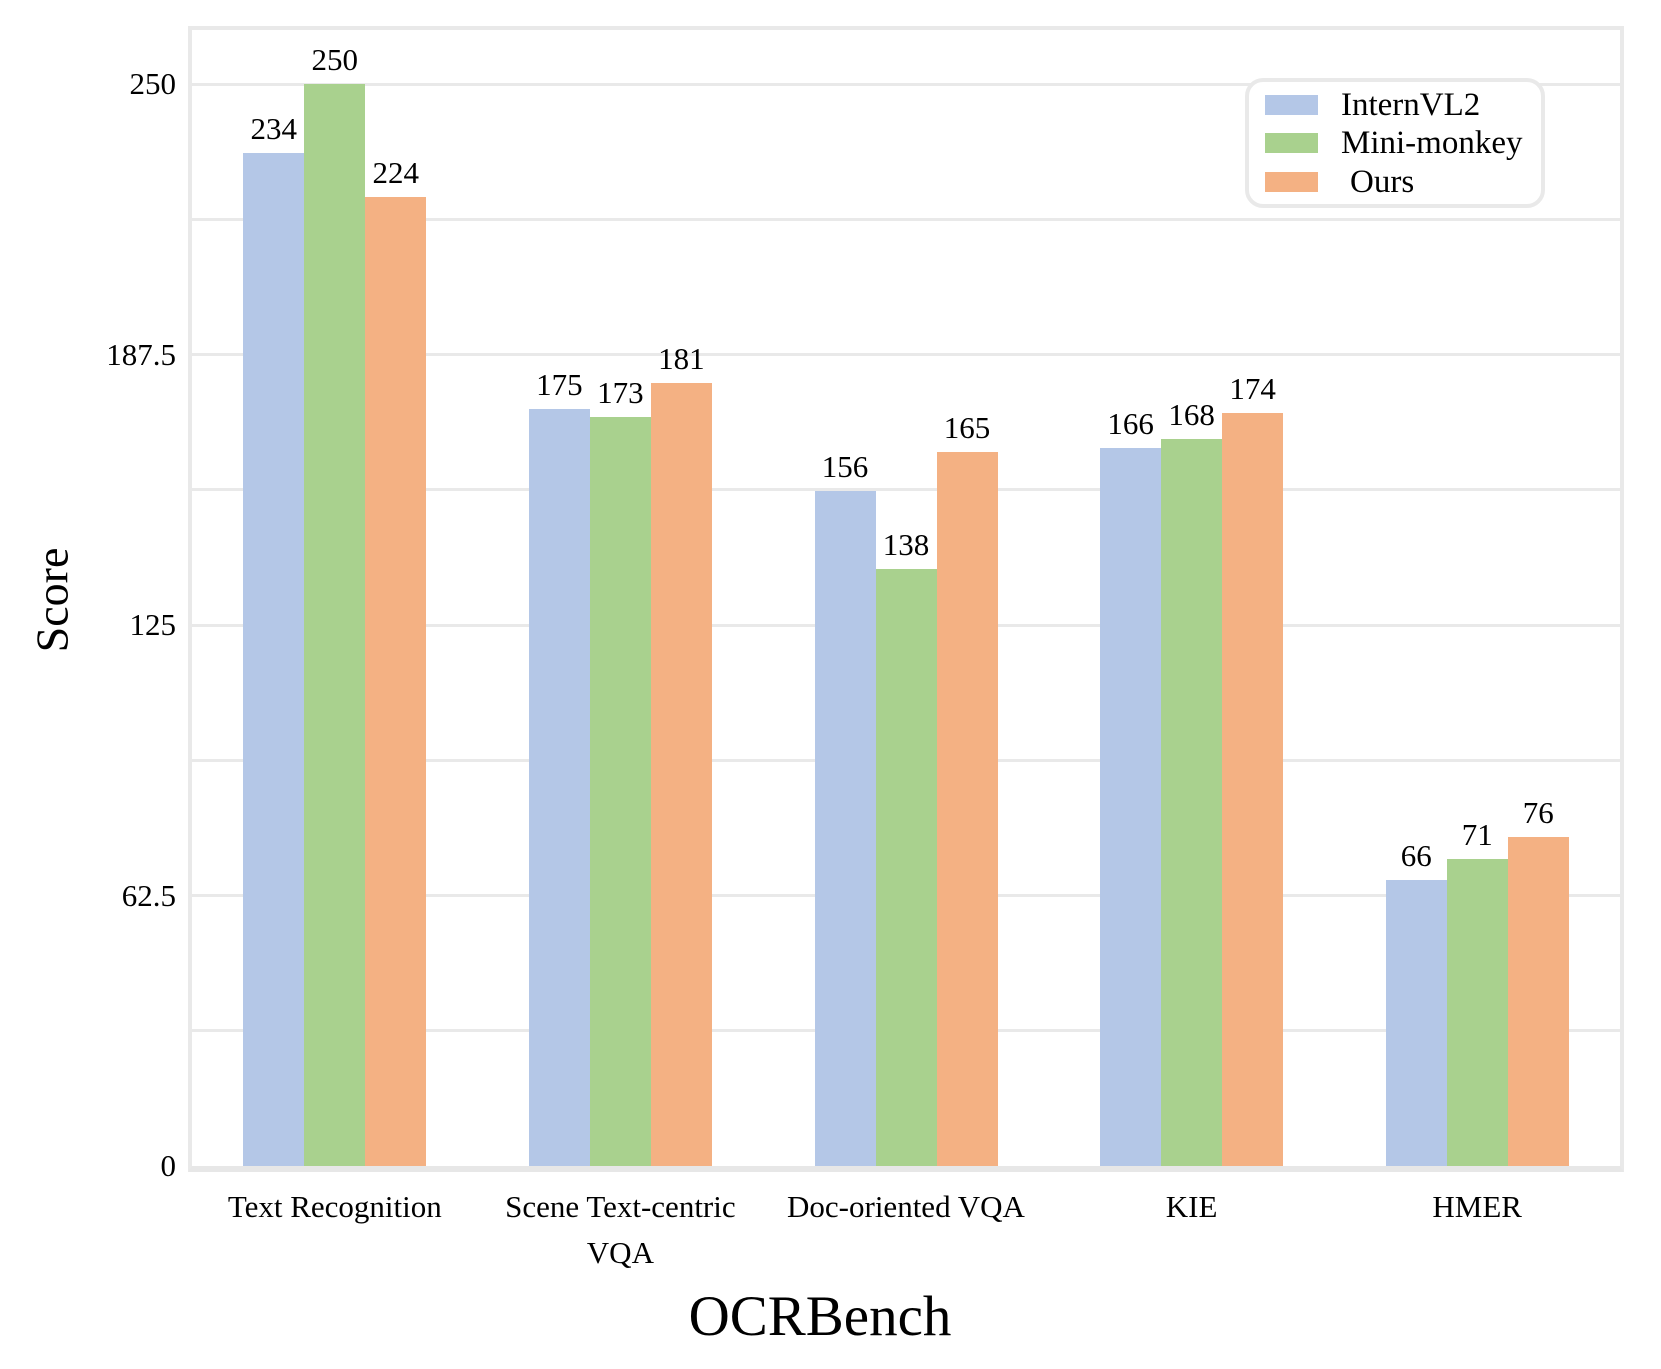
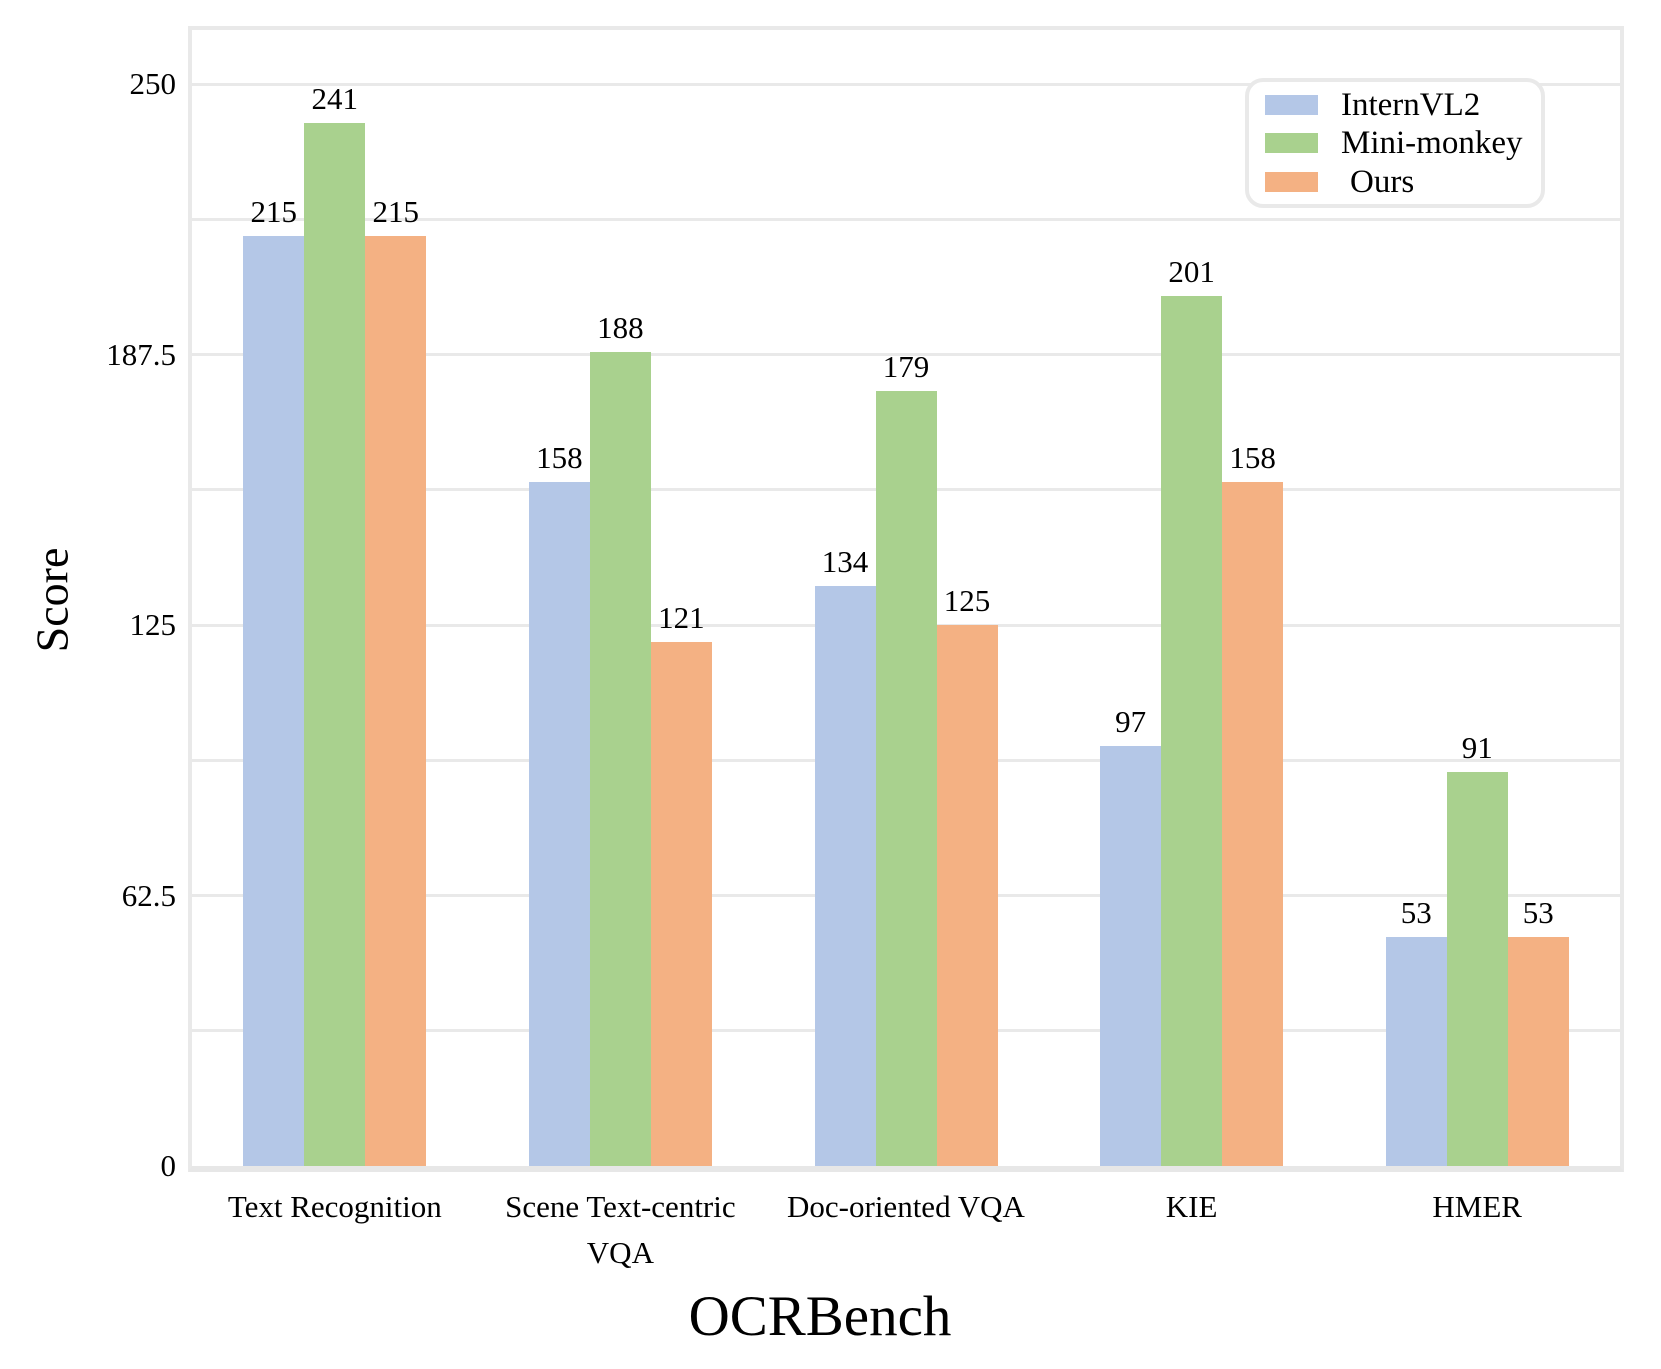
InternVL2/Text Recognition: 234 -> 215
Mini-monkey/Text Recognition: 250 -> 241
Ours/Text Recognition: 224 -> 215
InternVL2/Scene Text-centric VQA: 175 -> 158
Mini-monkey/Scene Text-centric VQA: 173 -> 188
Ours/Scene Text-centric VQA: 181 -> 121
InternVL2/Doc-oriented VQA: 156 -> 134
Mini-monkey/Doc-oriented VQA: 138 -> 179
Ours/Doc-oriented VQA: 165 -> 125
InternVL2/KIE: 166 -> 97
Mini-monkey/KIE: 168 -> 201
Ours/KIE: 174 -> 158
InternVL2/HMER: 66 -> 53
Mini-monkey/HMER: 71 -> 91
Ours/HMER: 76 -> 53
